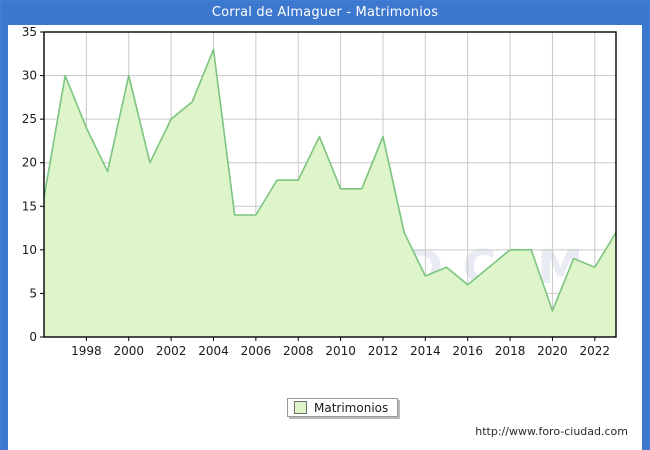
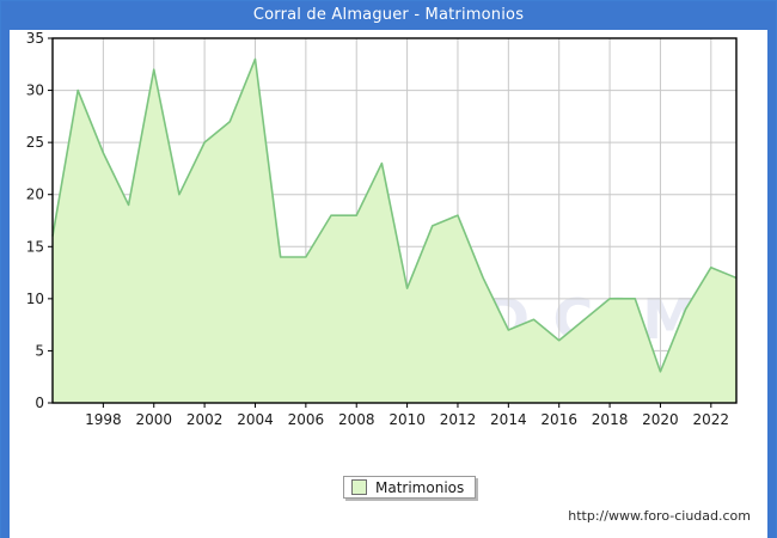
2000: 30 -> 32
2010: 17 -> 11
2012: 23 -> 18
2022: 8 -> 13
